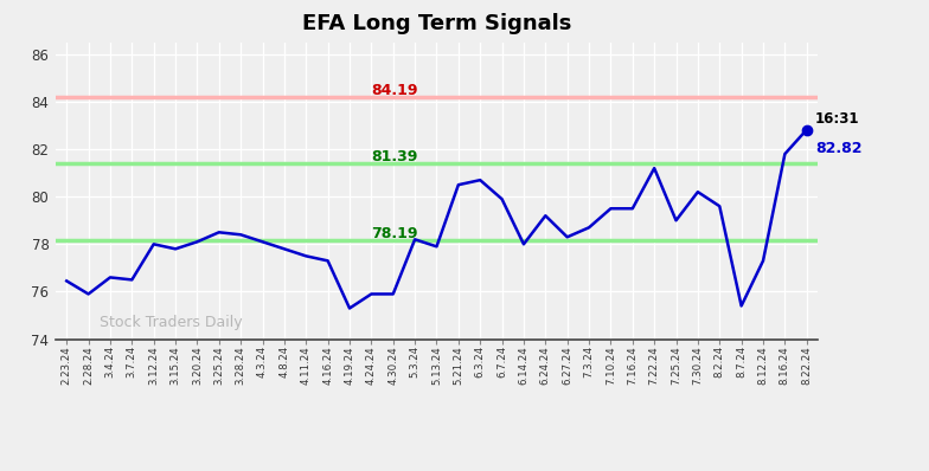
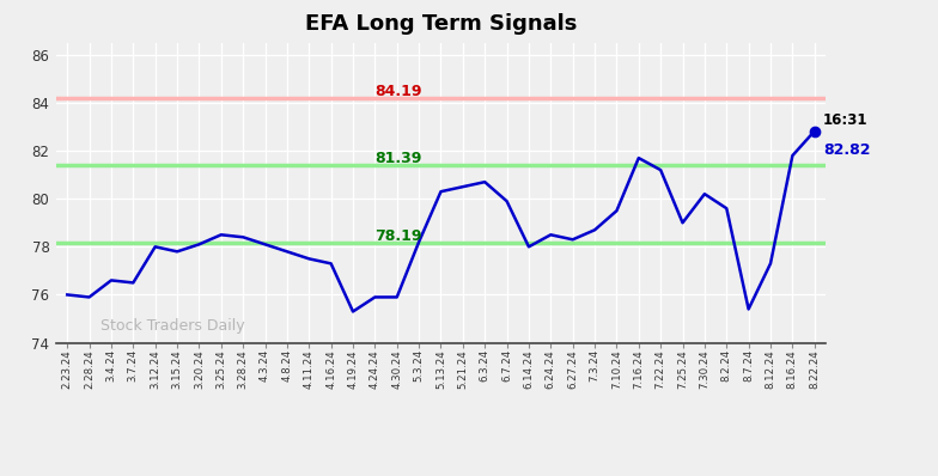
2.23.24: 76.45 -> 76.00
5.13.24: 77.90 -> 80.30
6.24.24: 79.20 -> 78.50
7.16.24: 79.50 -> 81.70
